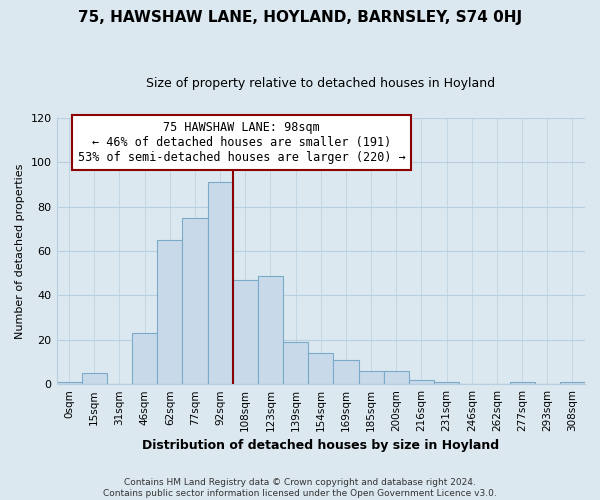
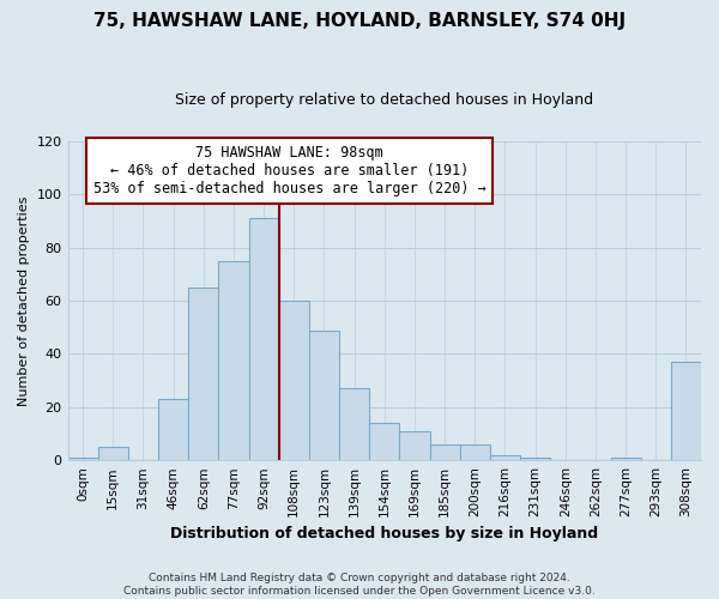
108sqm: 47 -> 60
139sqm: 19 -> 27
308sqm: 1 -> 37
